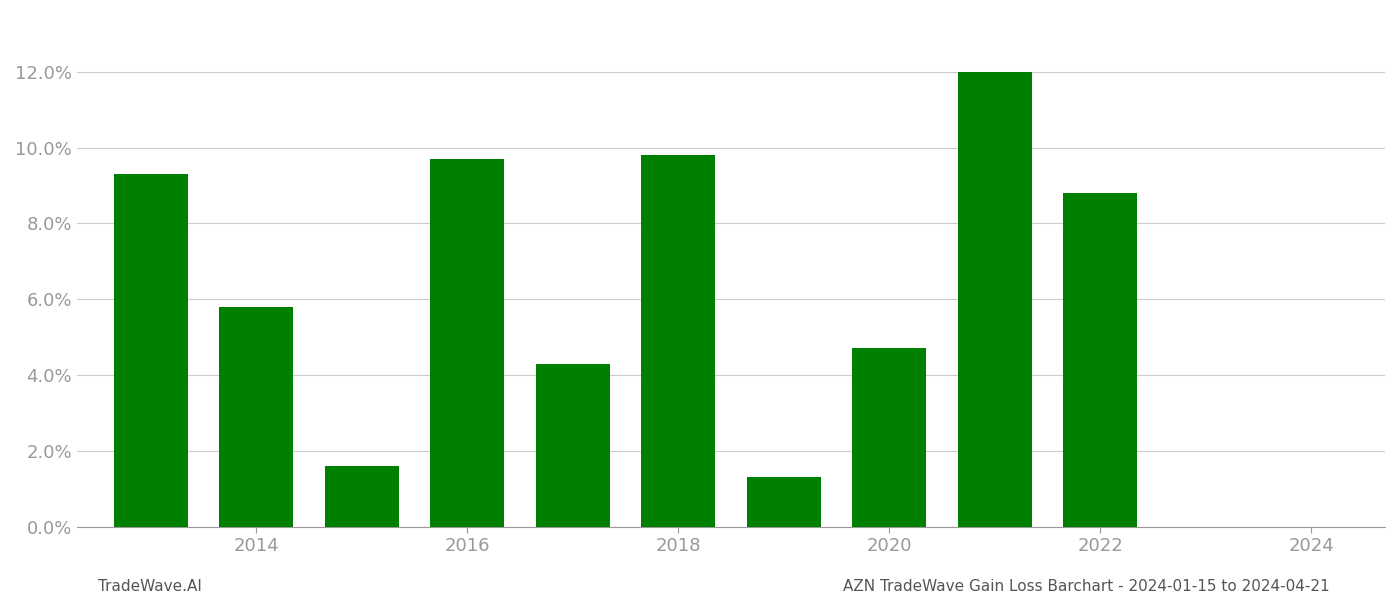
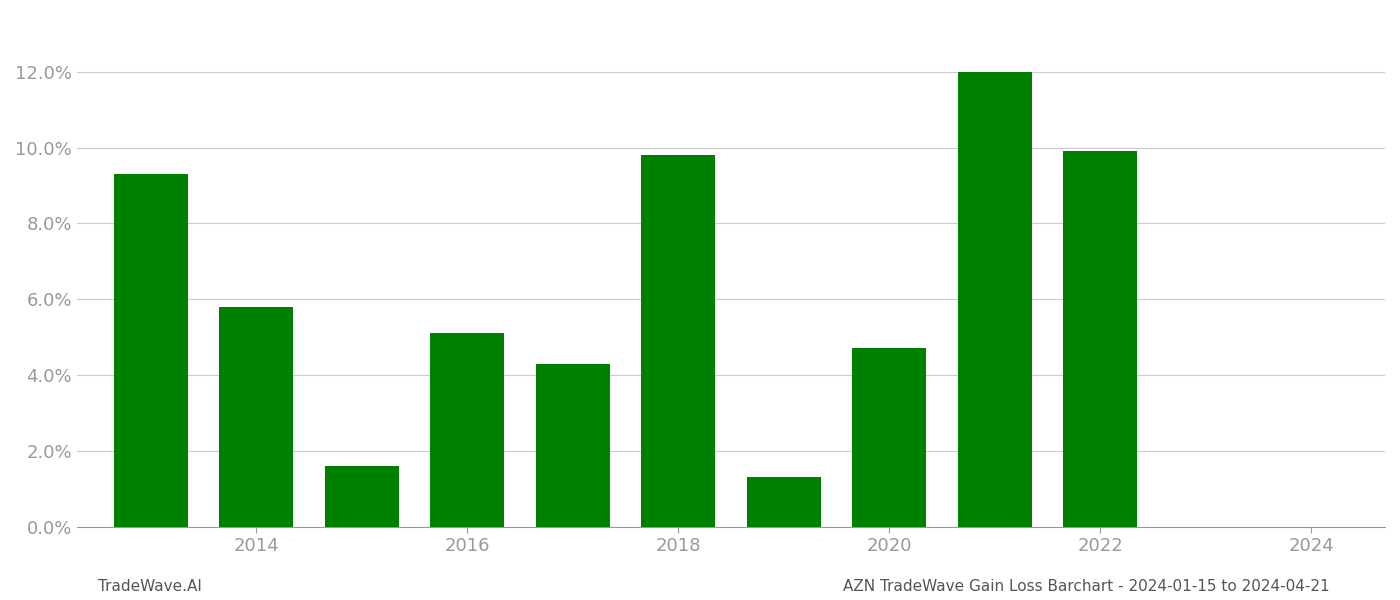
2016: 9.7% -> 5.1%
2022: 8.8% -> 9.9%
